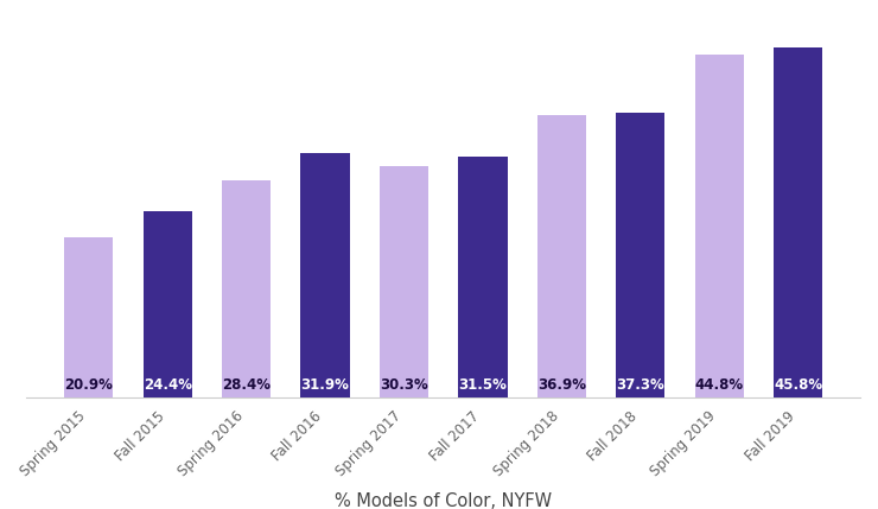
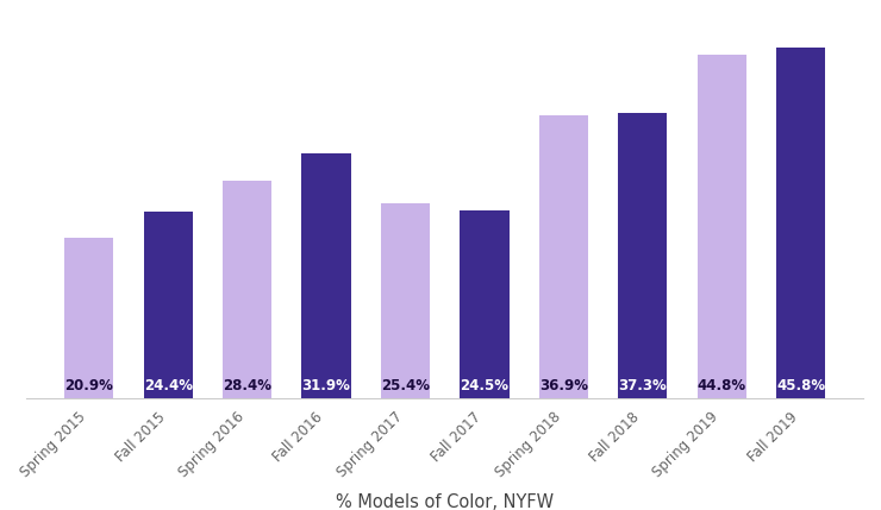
Spring 2017: 30.3% -> 25.4%
Fall 2017: 31.5% -> 24.5%
